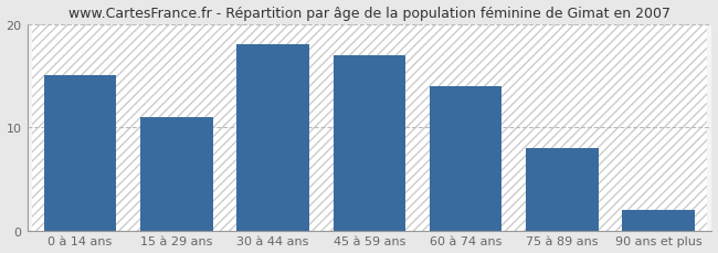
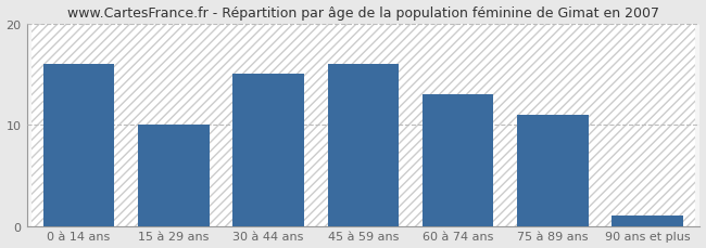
0 à 14 ans: 15 -> 16
15 à 29 ans: 11 -> 10
30 à 44 ans: 18 -> 15
45 à 59 ans: 17 -> 16
60 à 74 ans: 14 -> 13
75 à 89 ans: 8 -> 11
90 ans et plus: 2 -> 1
